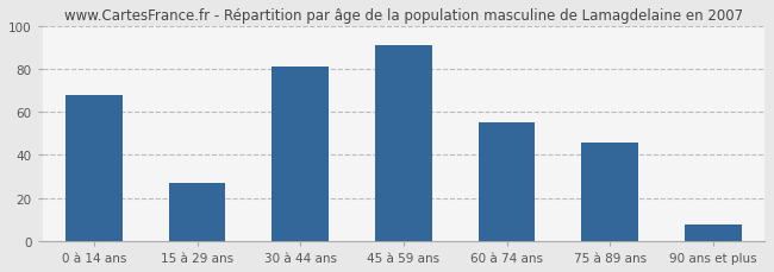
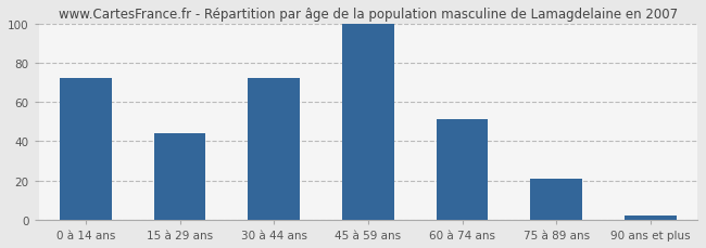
0 à 14 ans: 68 -> 72
15 à 29 ans: 27 -> 44
30 à 44 ans: 81 -> 72
45 à 59 ans: 91 -> 100
60 à 74 ans: 55 -> 51
75 à 89 ans: 46 -> 21
90 ans et plus: 8 -> 2
